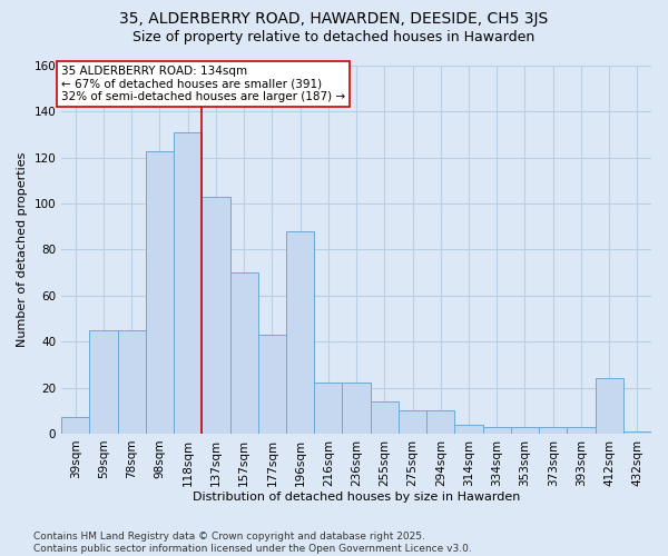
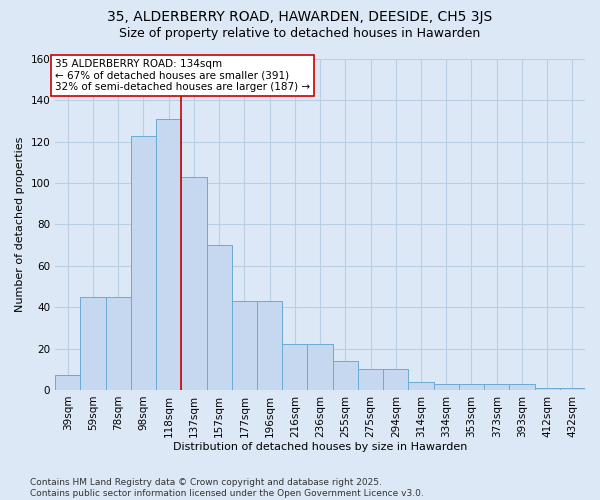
196sqm: 88 -> 43
412sqm: 24 -> 1
